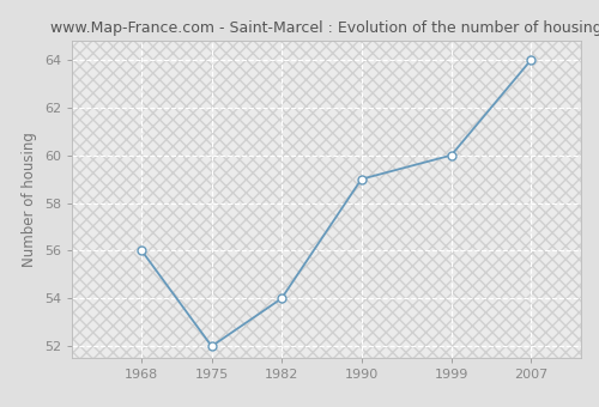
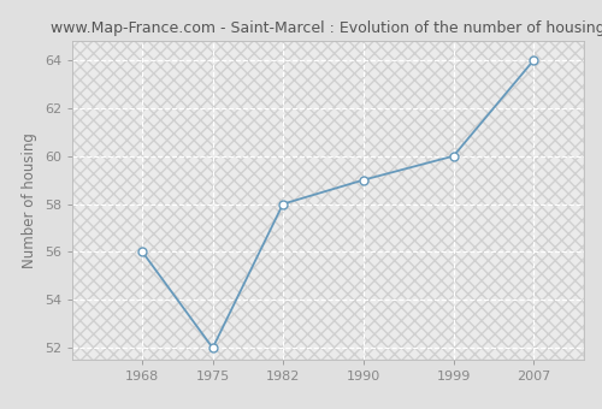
1982: 54 -> 58
